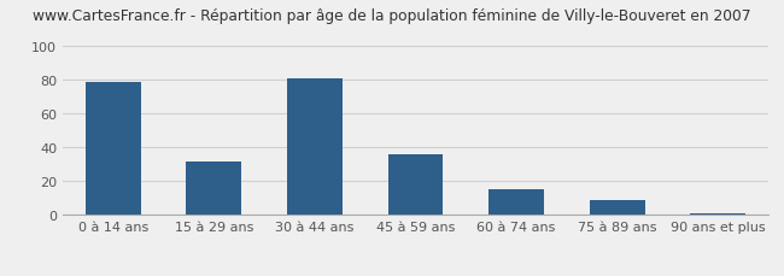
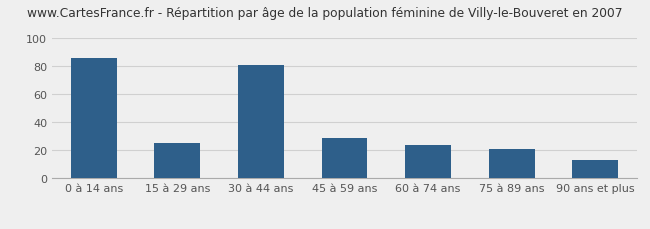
0 à 14 ans: 79 -> 86
15 à 29 ans: 32 -> 25
45 à 59 ans: 36 -> 29
60 à 74 ans: 15 -> 24
75 à 89 ans: 9 -> 21
90 ans et plus: 1 -> 13
